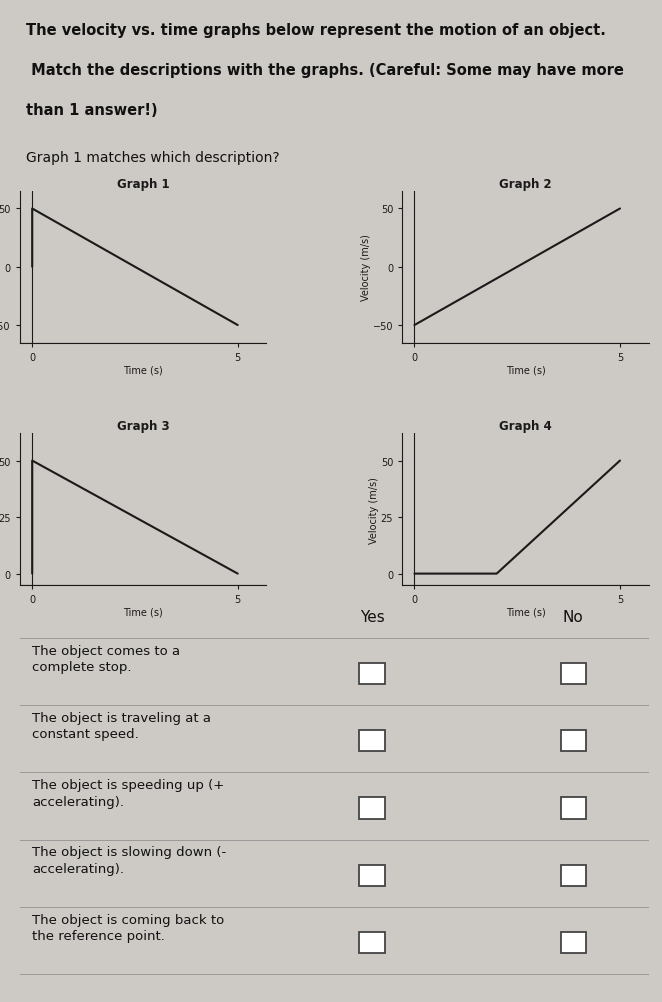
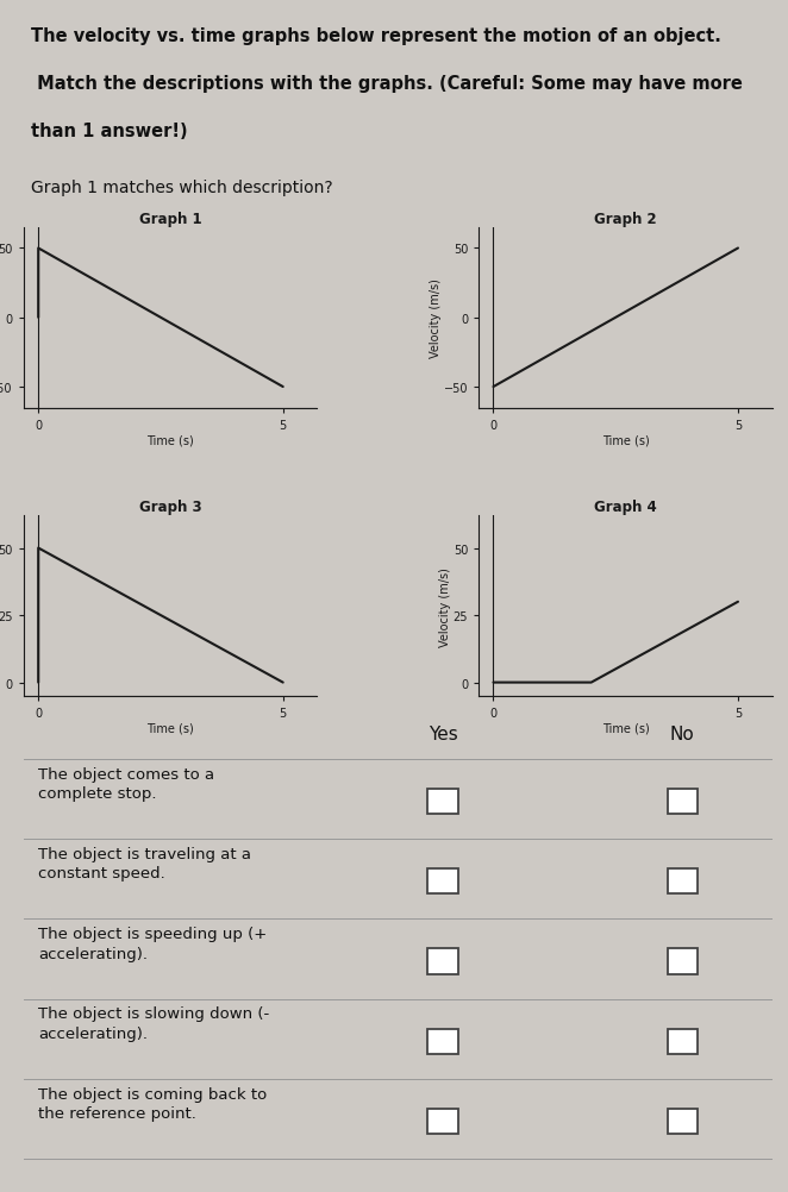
Graph 4/5: 50 -> 30
